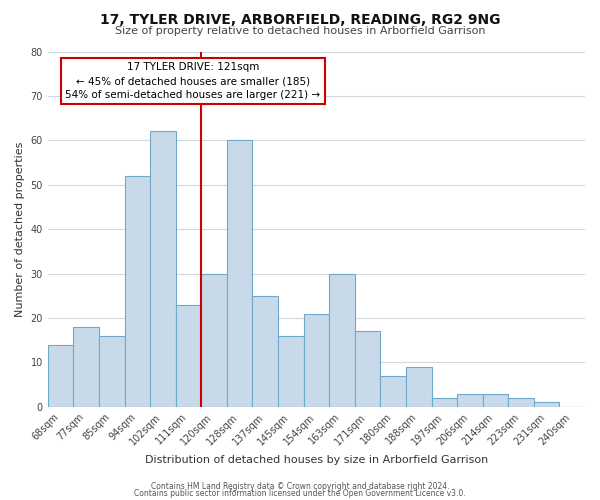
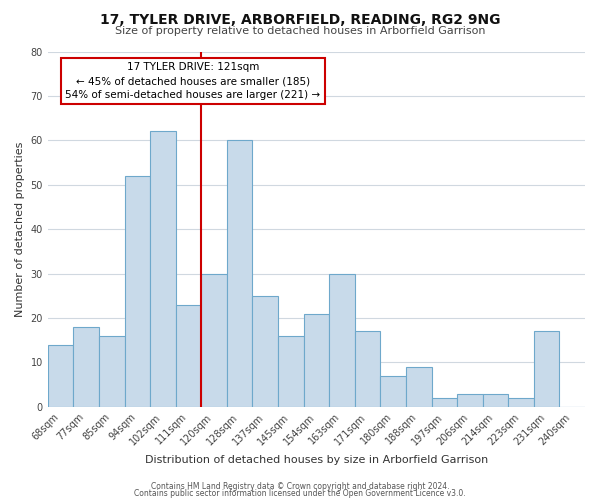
231sqm: 1 -> 17
